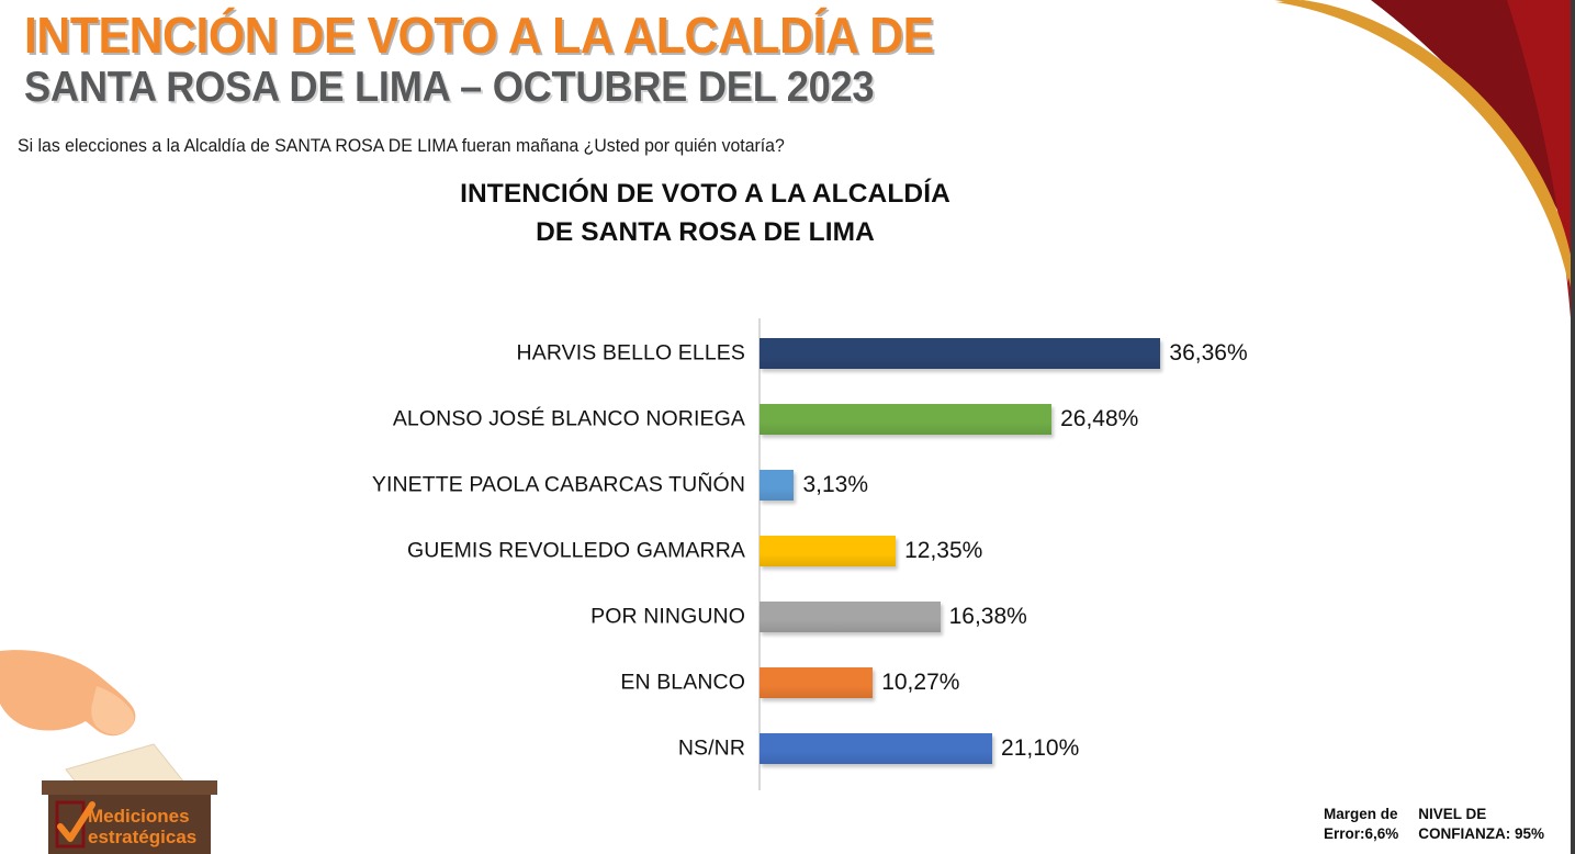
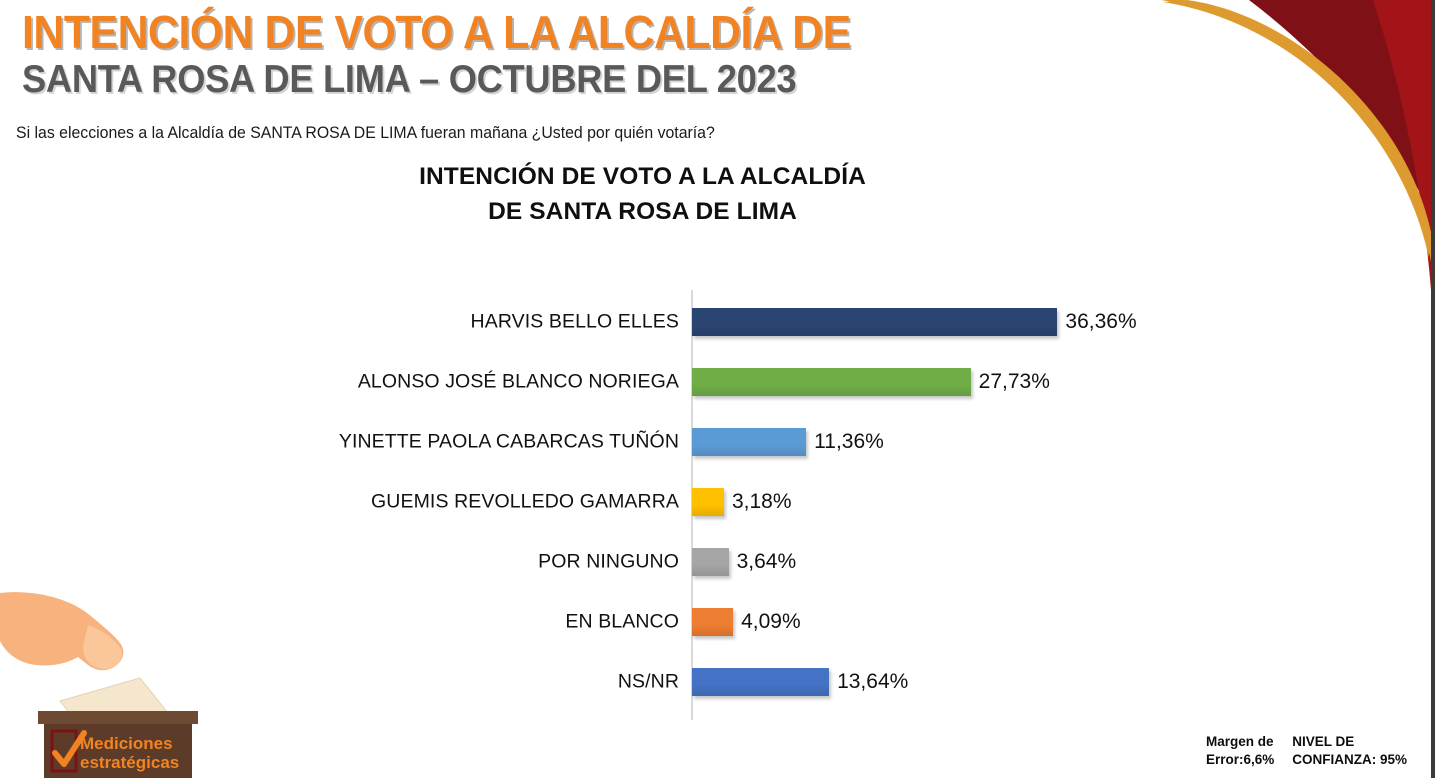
ALONSO JOSÉ BLANCO NORIEGA: 26,48% -> 27,73%
YINETTE PAOLA CABARCAS TUÑÓN: 3,13% -> 11,36%
GUEMIS REVOLLEDO GAMARRA: 12,35% -> 3,18%
POR NINGUNO: 16,38% -> 3,64%
EN BLANCO: 10,27% -> 4,09%
NS/NR: 21,10% -> 13,64%
